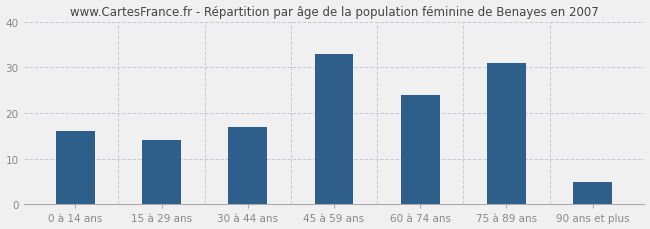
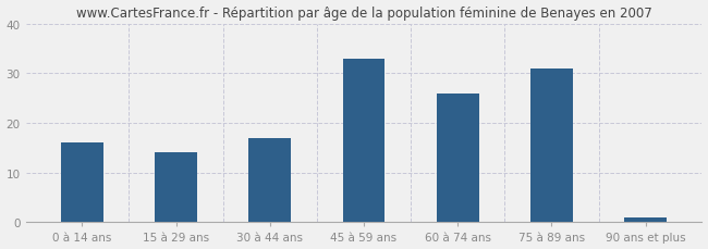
60 à 74 ans: 24 -> 26
90 ans et plus: 5 -> 1
